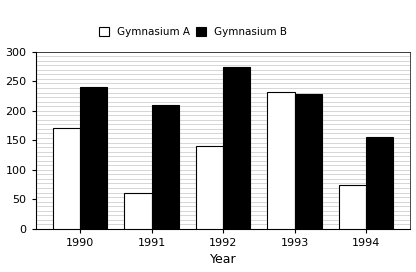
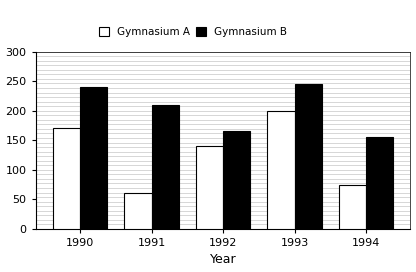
Gymnasium B/1992: 274 -> 165
Gymnasium A/1993: 232 -> 200
Gymnasium B/1993: 228 -> 245
